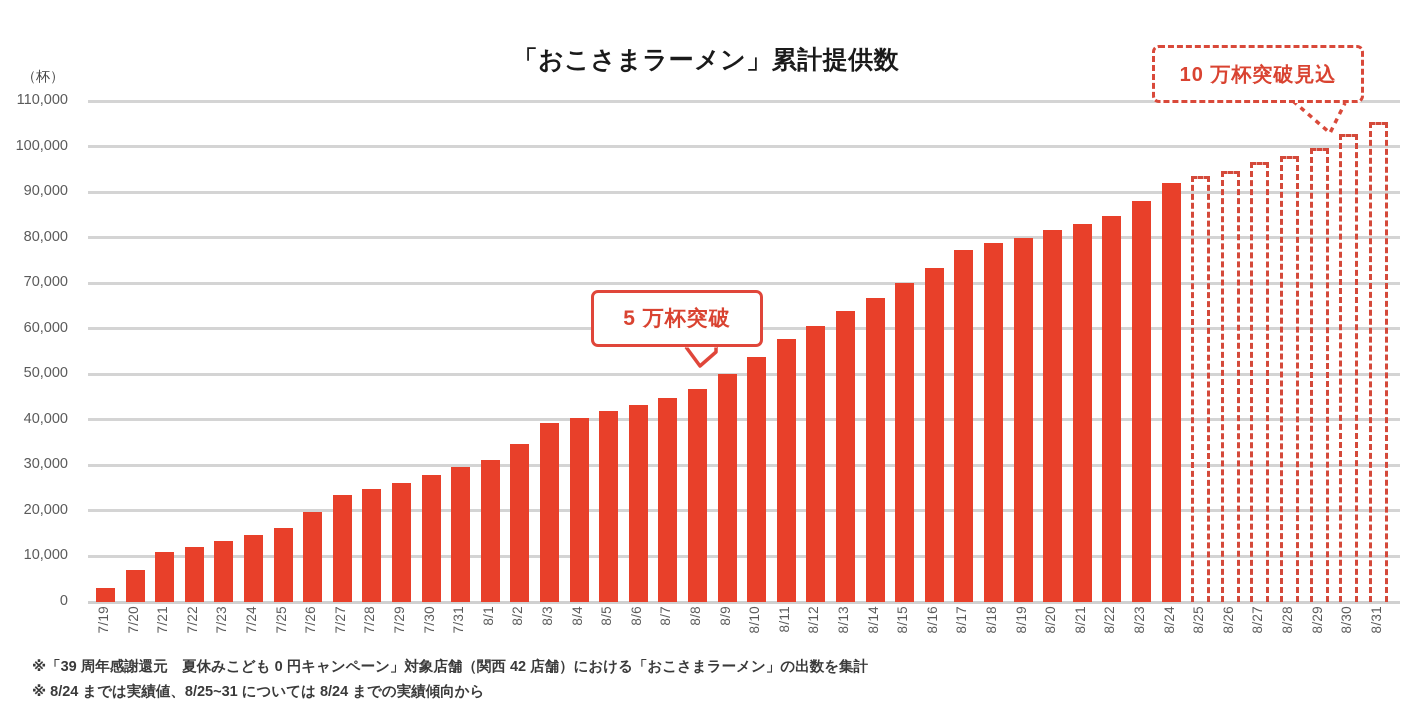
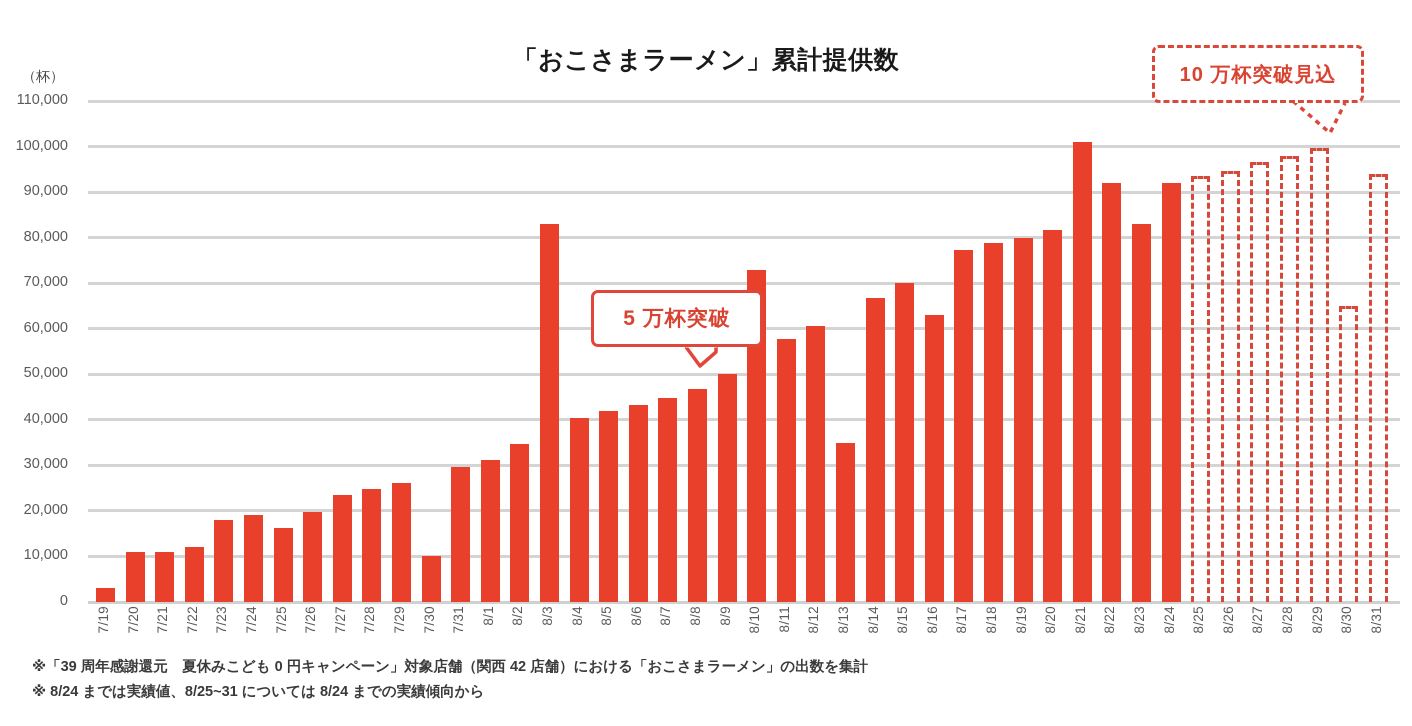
7/20: 7000 -> 11000
7/23: 13000 -> 18000
7/24: 15000 -> 19000
7/30: 28000 -> 10000
8/3: 39000 -> 83000
8/10: 54000 -> 73000
8/13: 64000 -> 35000
8/16: 73000 -> 63000
8/21: 83000 -> 101000
8/22: 85000 -> 92000
8/23: 88000 -> 83000
8/30: 103000 -> 65000
8/31: 106000 -> 94000
